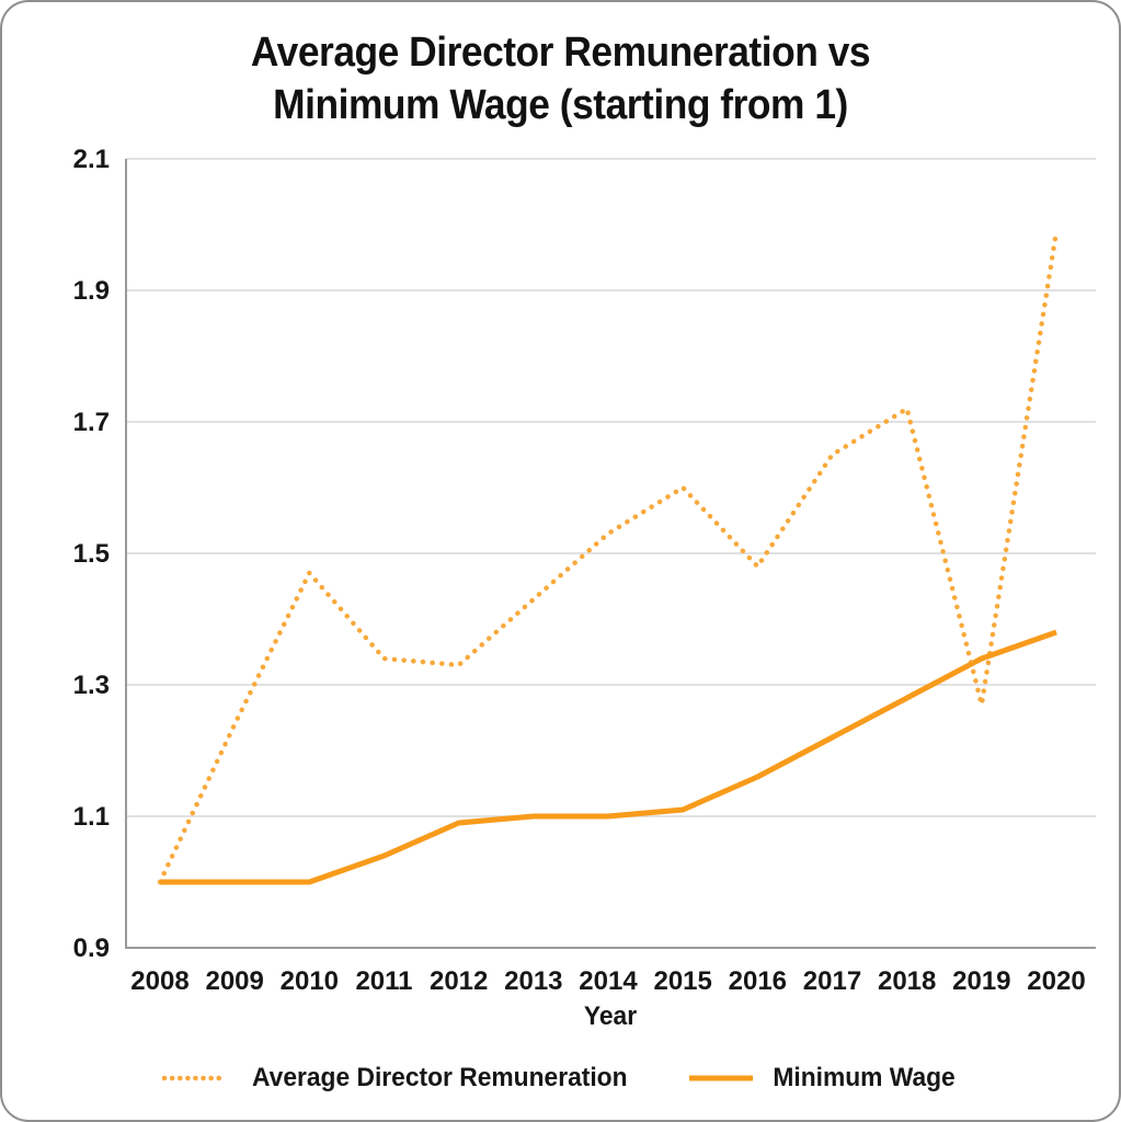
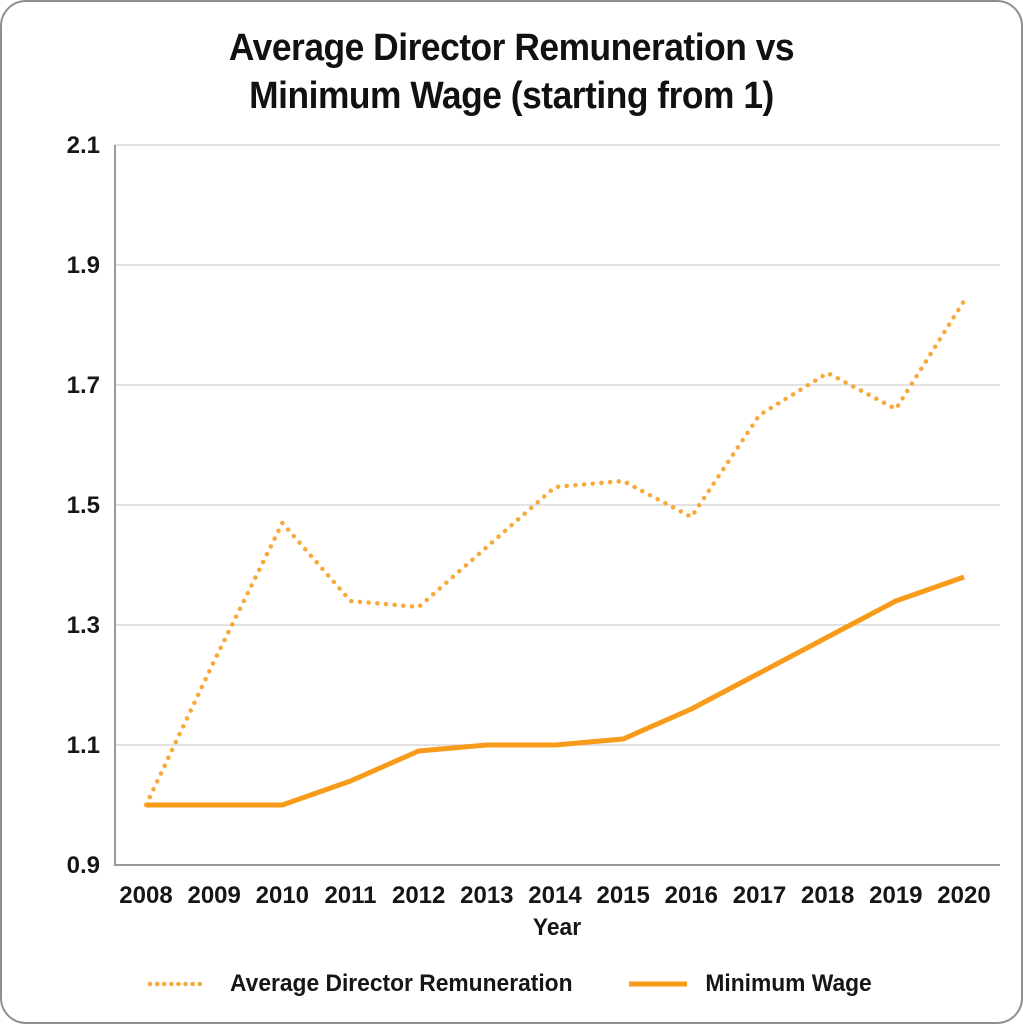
Average Director Remuneration/2015: 1.60 -> 1.54
Average Director Remuneration/2019: 1.27 -> 1.66
Average Director Remuneration/2020: 1.99 -> 1.84
